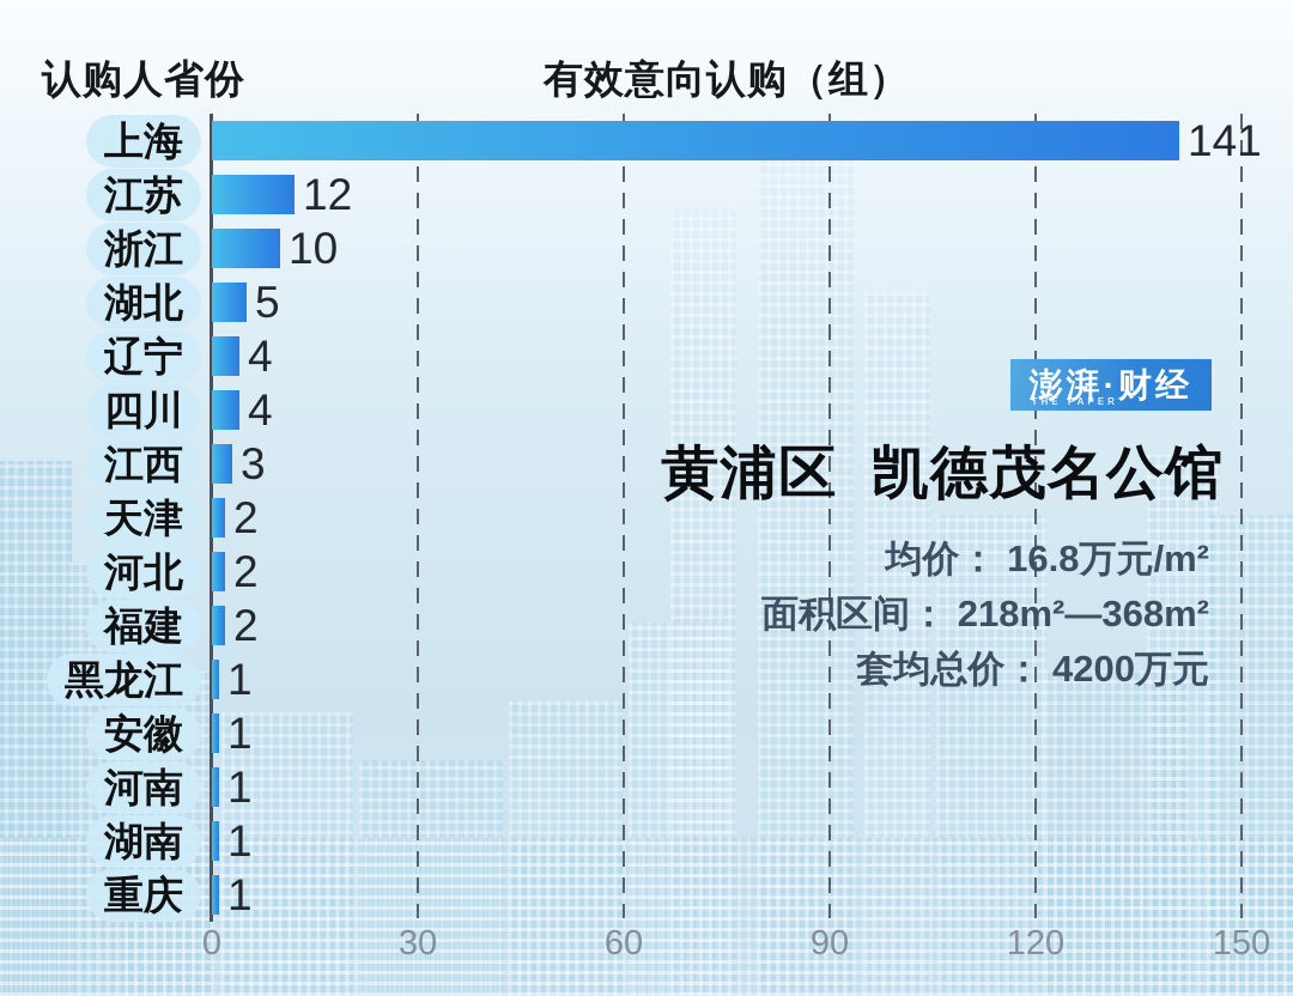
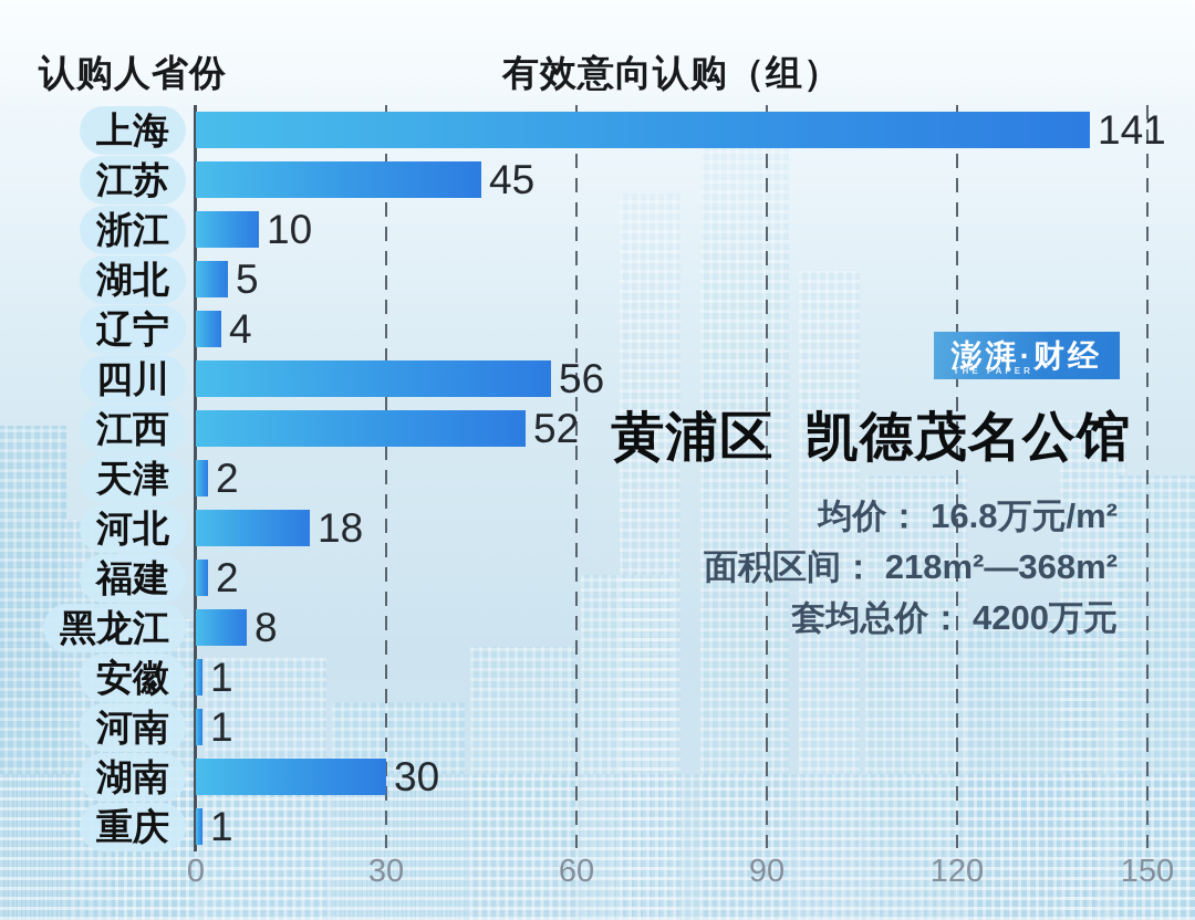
江苏: 12 -> 45
四川: 4 -> 56
江西: 3 -> 52
河北: 2 -> 18
黑龙江: 1 -> 8
湖南: 1 -> 30
